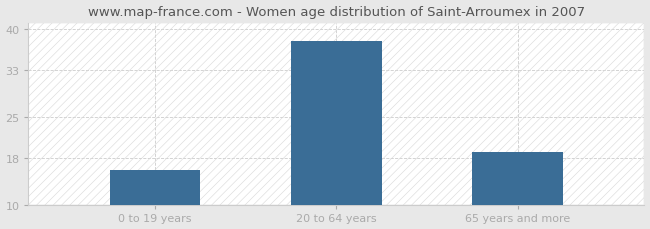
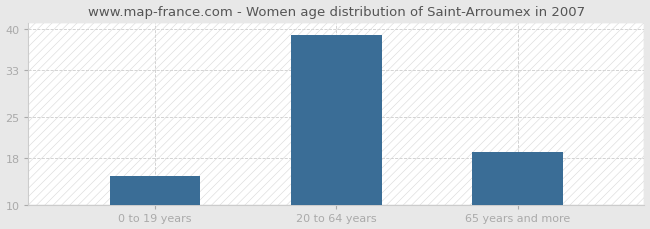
0 to 19 years: 16 -> 15
20 to 64 years: 38 -> 39
